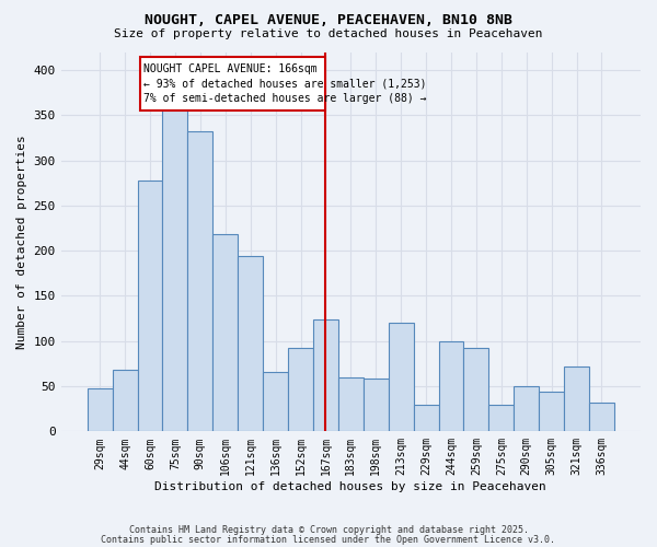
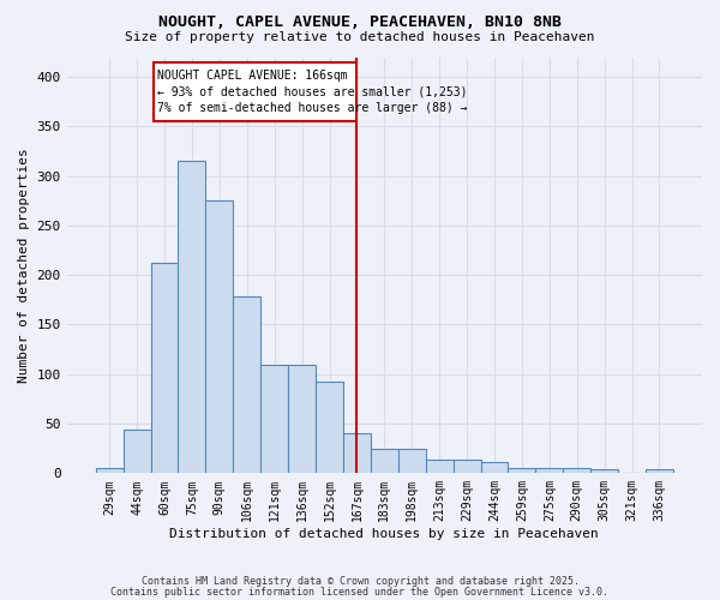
29sqm: 48 -> 5
44sqm: 68 -> 44
60sqm: 278 -> 212
75sqm: 356 -> 315
90sqm: 332 -> 275
106sqm: 218 -> 178
121sqm: 194 -> 109
136sqm: 66 -> 109
167sqm: 124 -> 40
183sqm: 60 -> 25
198sqm: 58 -> 25
213sqm: 120 -> 14
229sqm: 30 -> 14
244sqm: 100 -> 11
259sqm: 92 -> 5
275sqm: 30 -> 5
290sqm: 50 -> 5
305sqm: 44 -> 4
321sqm: 72 -> 1
336sqm: 32 -> 4
